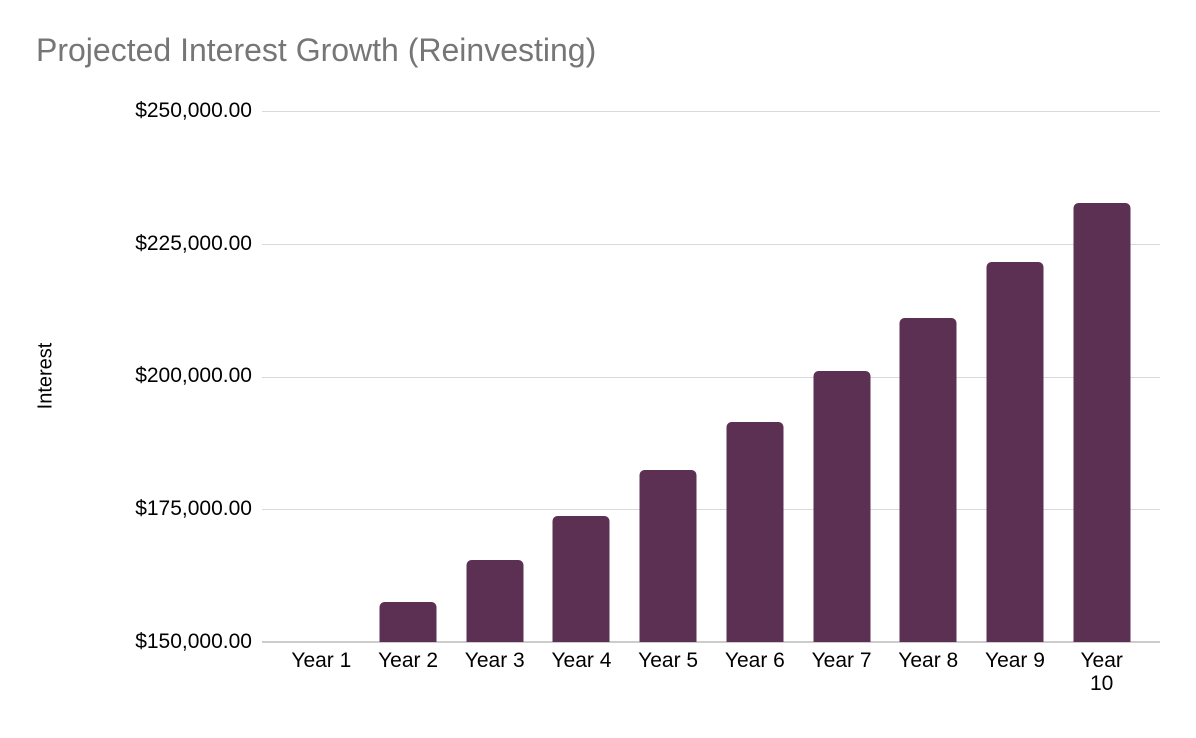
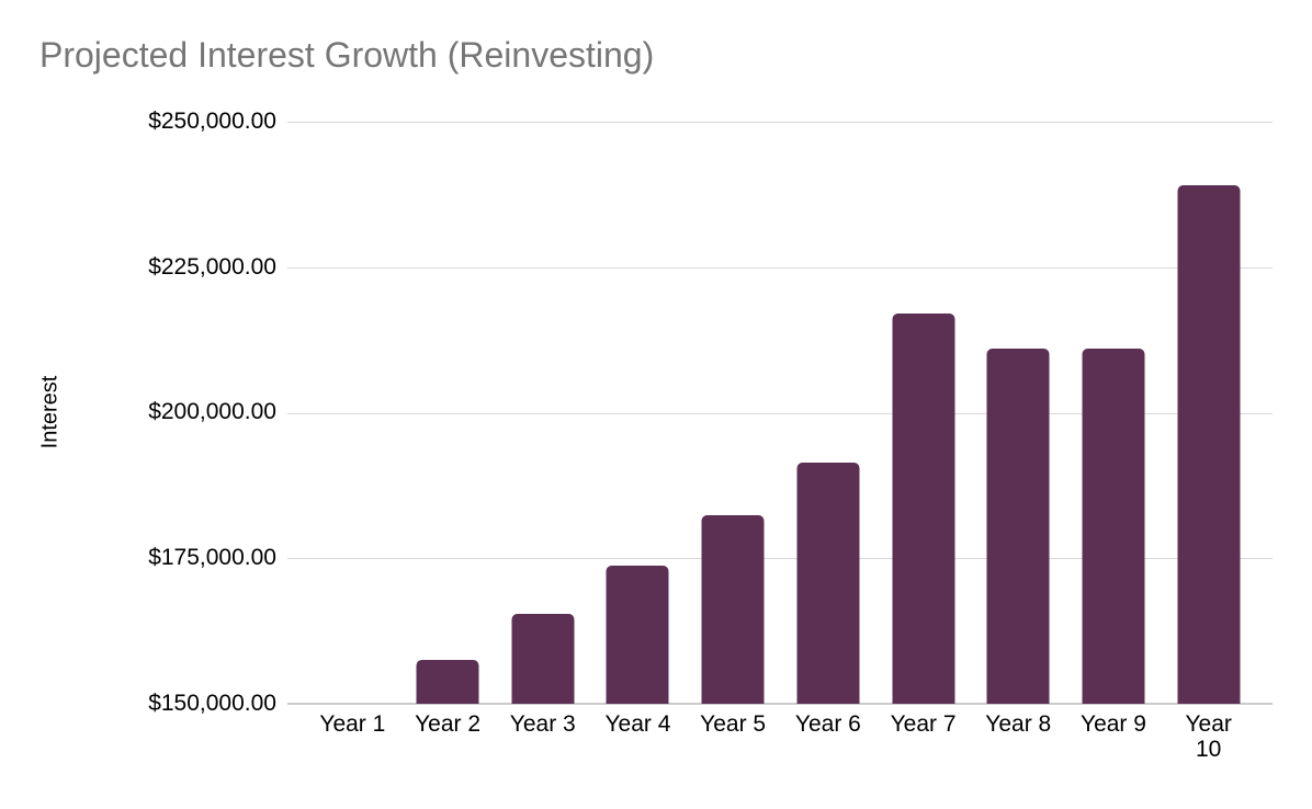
Year 7: $201000 -> $217000
Year 9: $222000 -> $211000
Year 10: $233000 -> $239000
